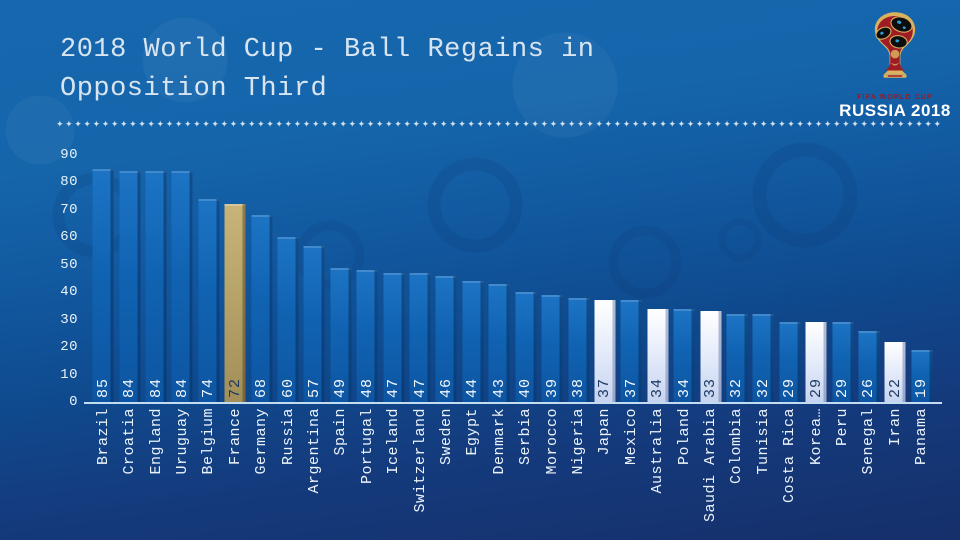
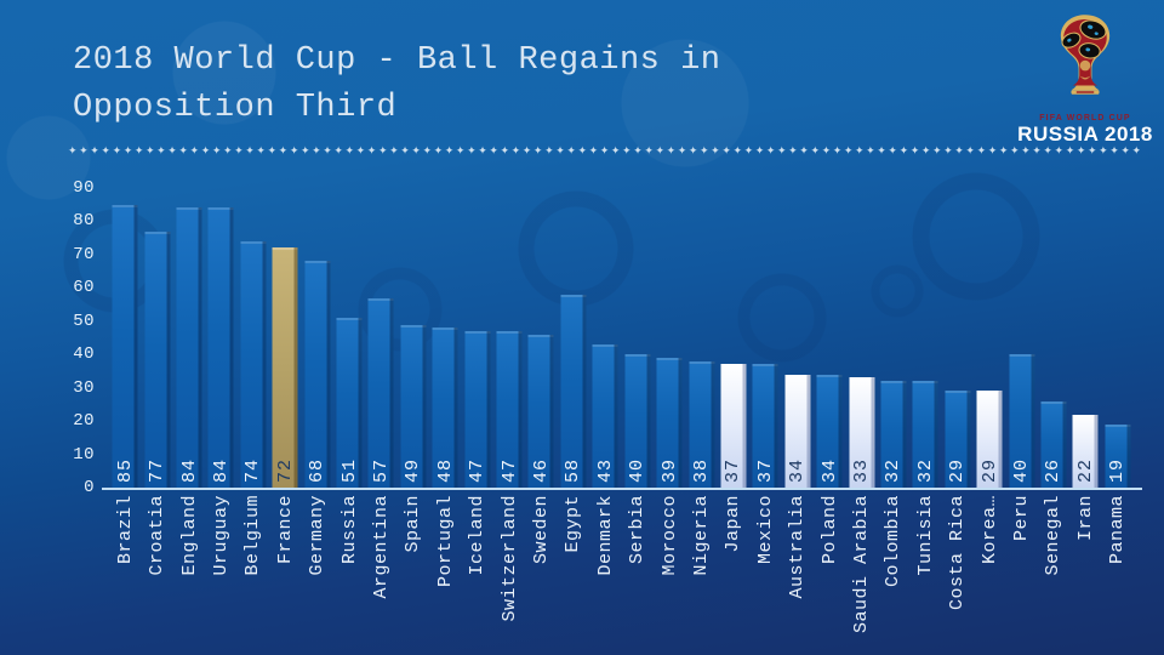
Croatia: 84 -> 77
Russia: 60 -> 51
Egypt: 44 -> 58
Peru: 29 -> 40
